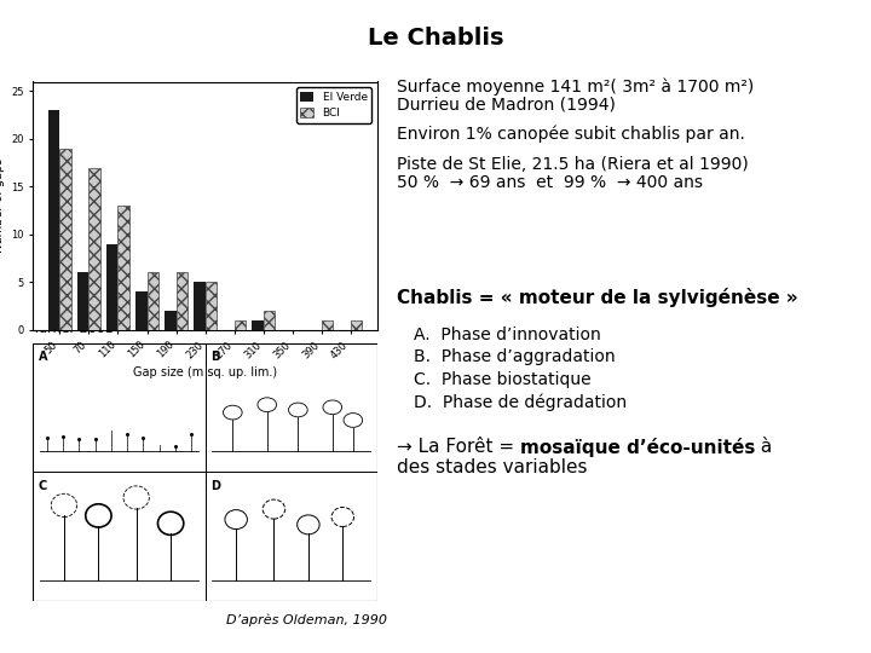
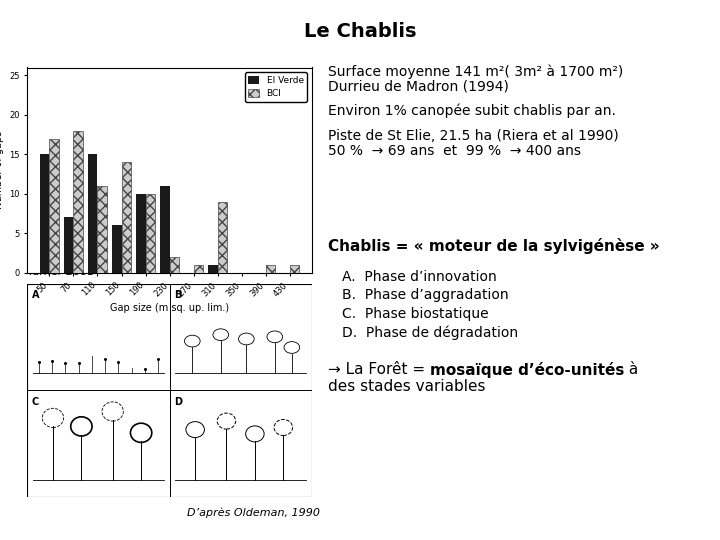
El Verde/50: 23 -> 15
BCI/50: 19 -> 17
El Verde/70: 6 -> 7
BCI/70: 17 -> 18
El Verde/110: 9 -> 15
BCI/110: 13 -> 11
El Verde/150: 4 -> 6
BCI/150: 6 -> 14
El Verde/190: 2 -> 10
BCI/190: 6 -> 10
El Verde/230: 5 -> 11
BCI/230: 5 -> 2
BCI/310: 2 -> 9
